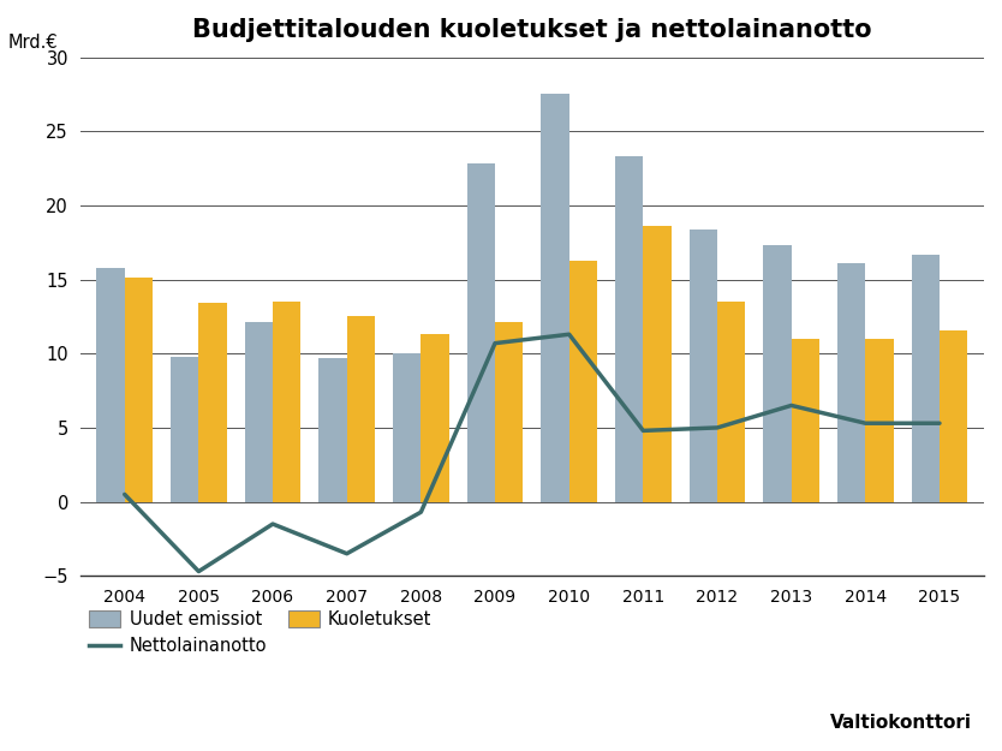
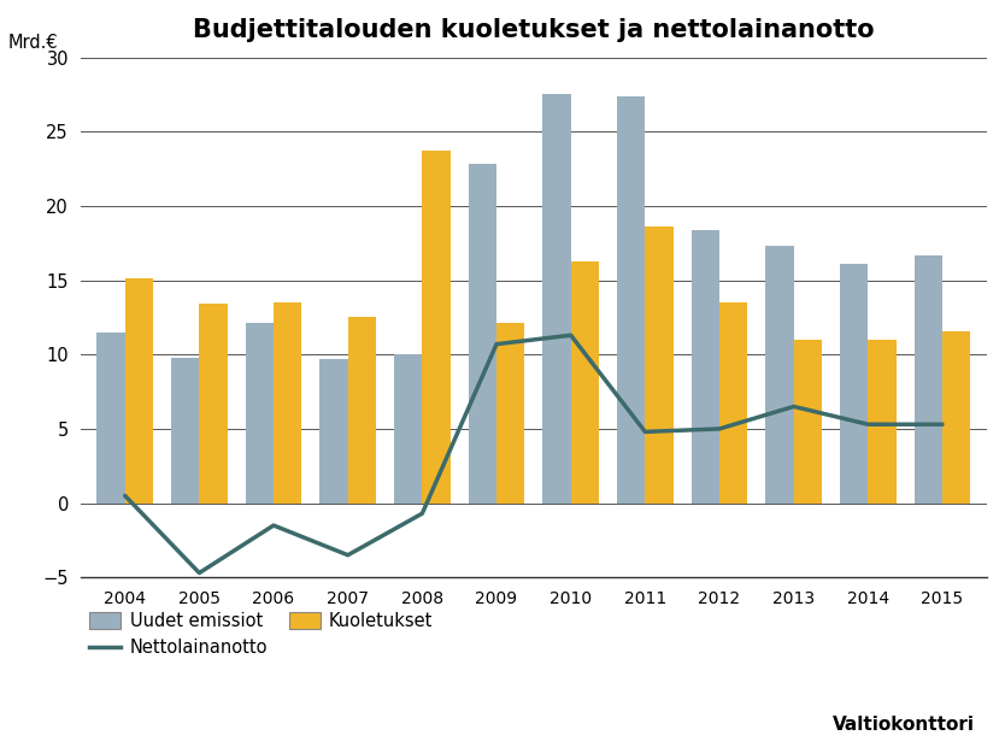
Uudet emissiot/2004: 15.8 -> 11.5
Kuoletukset/2008: 11.3 -> 23.7
Uudet emissiot/2011: 23.3 -> 27.4
